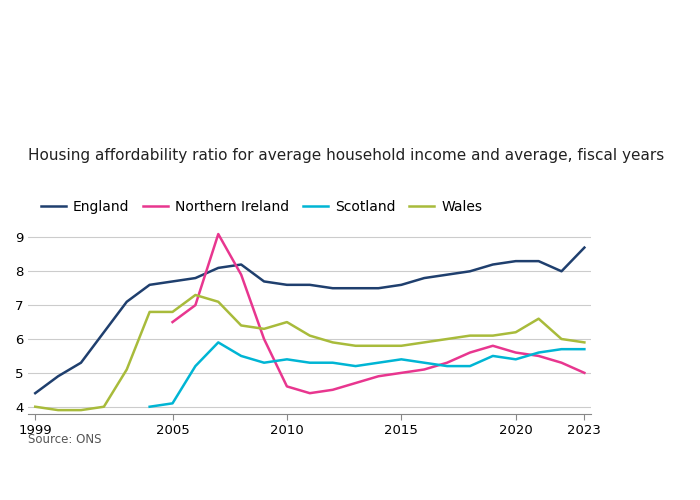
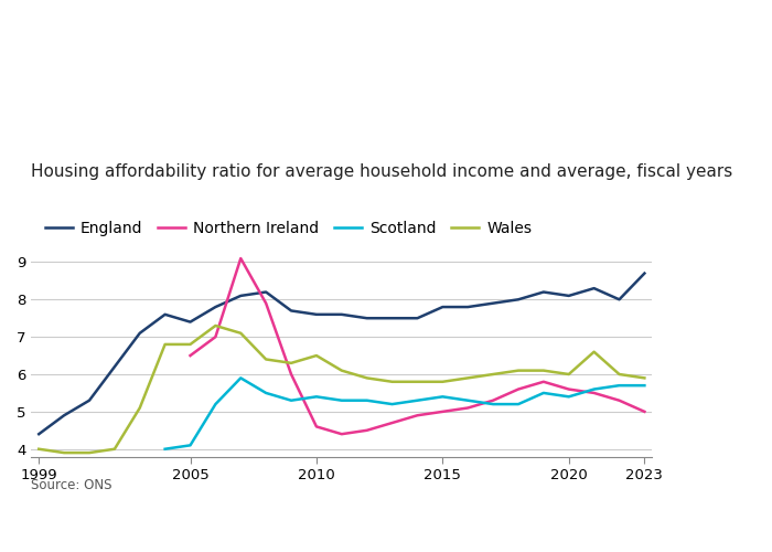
England/2005: 7.7 -> 7.4
England/2015: 7.6 -> 7.8
England/2020: 8.3 -> 8.1
Wales/2020: 6.2 -> 6.0
